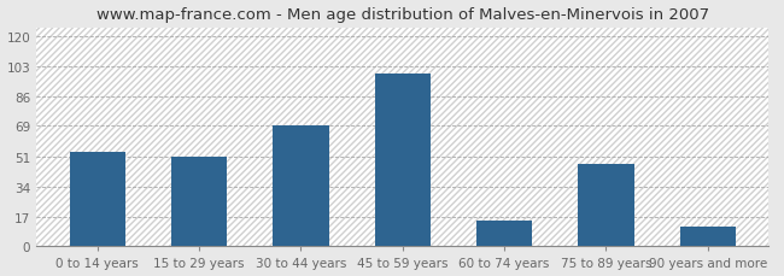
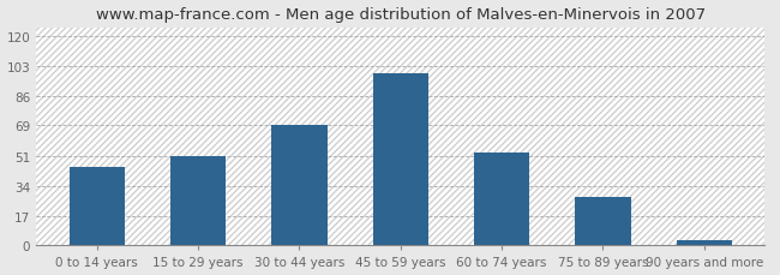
0 to 14 years: 54 -> 45
60 to 74 years: 15 -> 53
75 to 89 years: 47 -> 28
90 years and more: 11 -> 3
